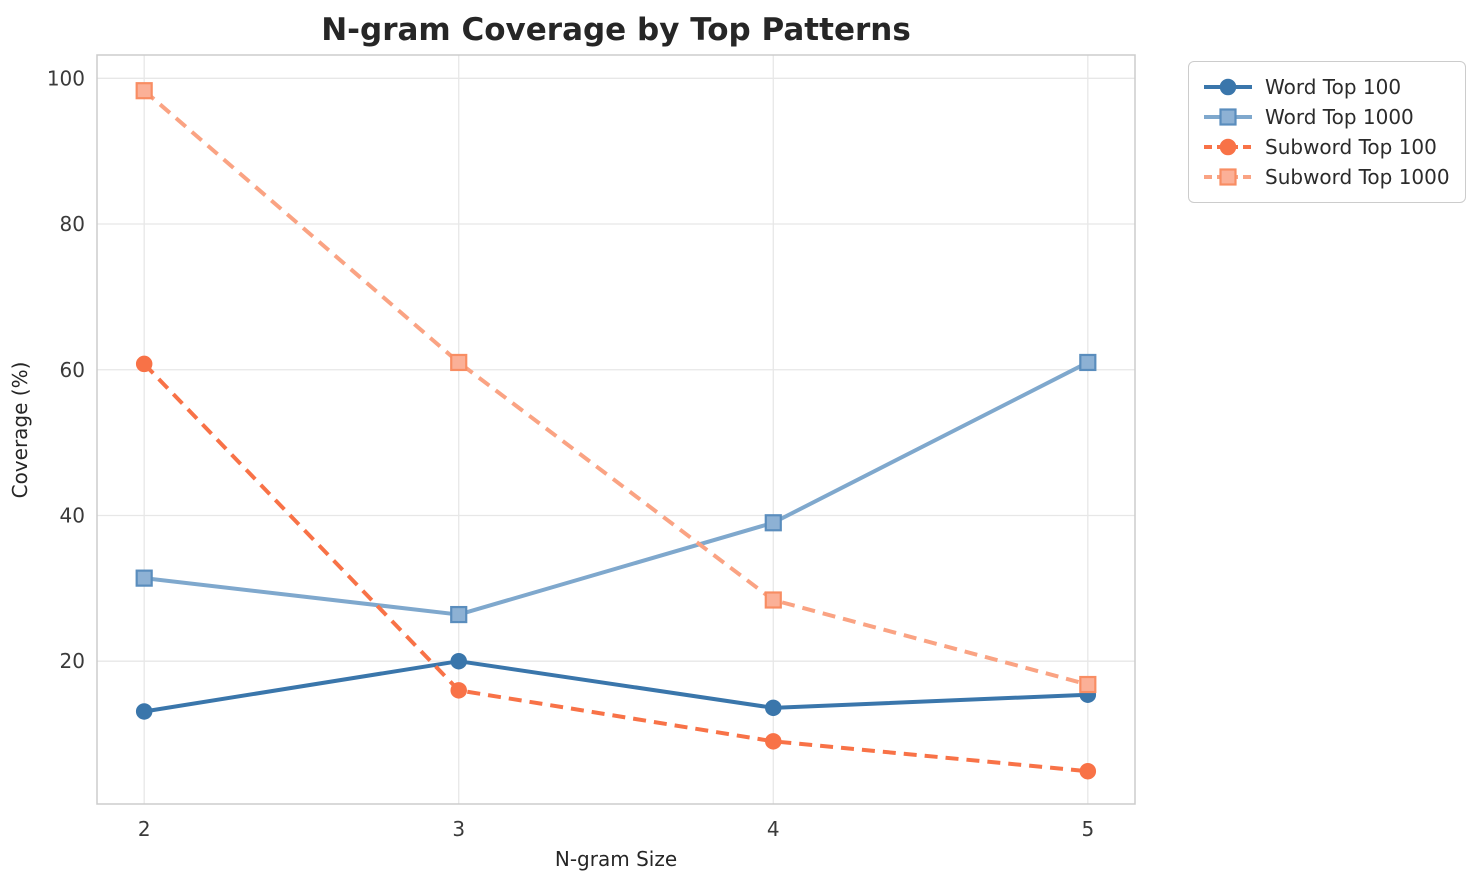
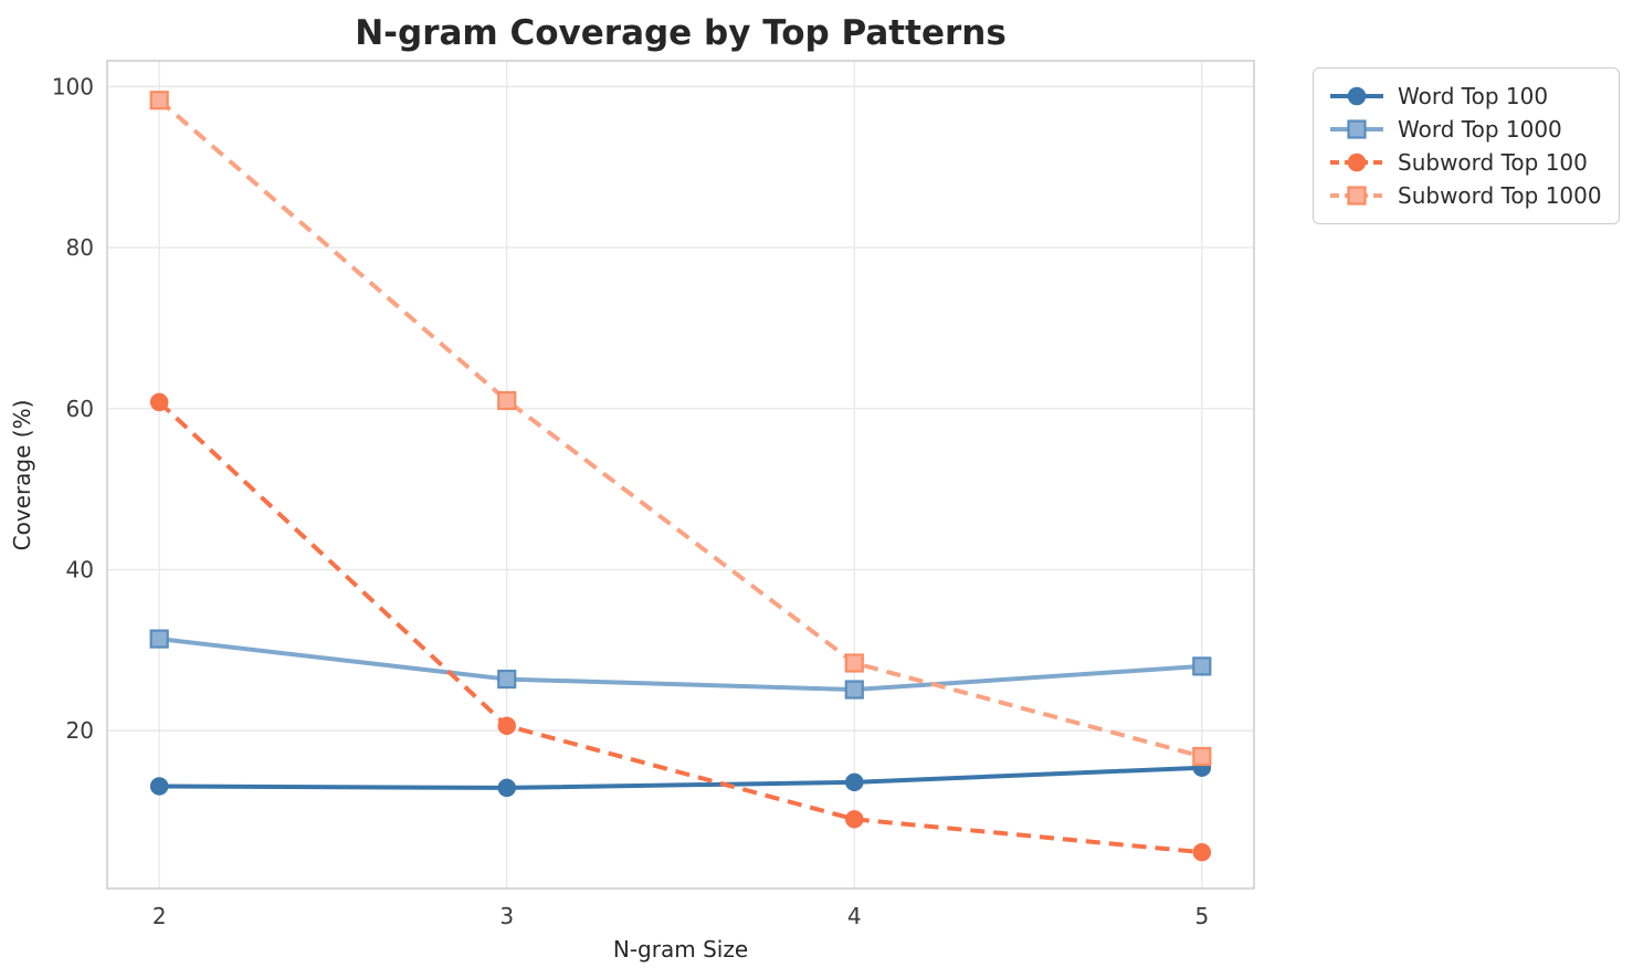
Word Top 100/3: 20 -> 13
Subword Top 100/3: 16 -> 21
Word Top 1000/4: 39 -> 25
Word Top 1000/5: 61 -> 28
